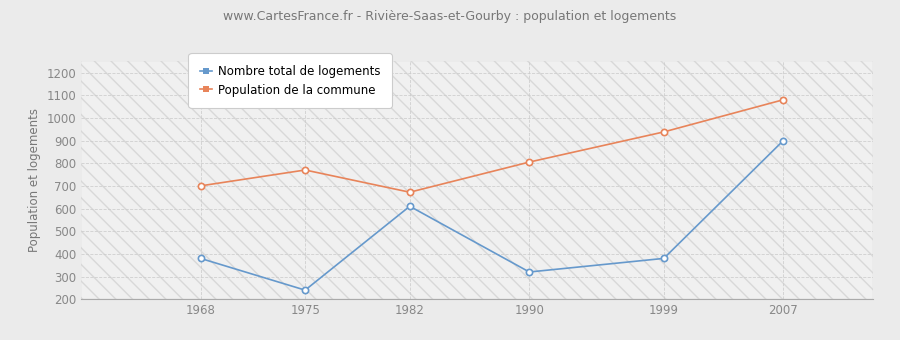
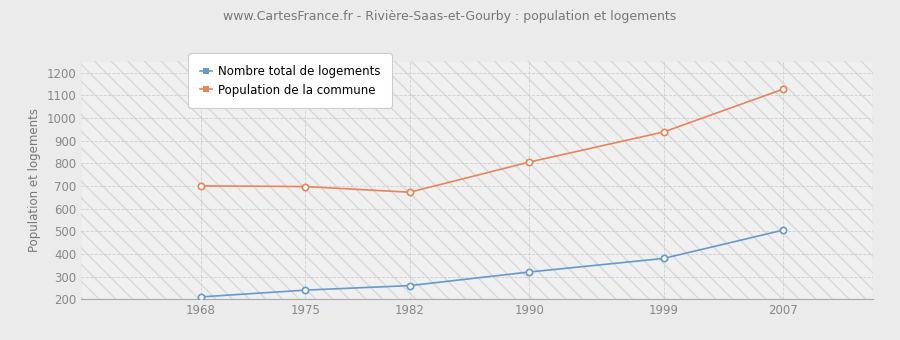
Nombre total de logements/1968: 380 -> 210
Population de la commune/1975: 770 -> 697
Nombre total de logements/1982: 610 -> 260
Nombre total de logements/2007: 900 -> 505
Population de la commune/2007: 1080 -> 1127
